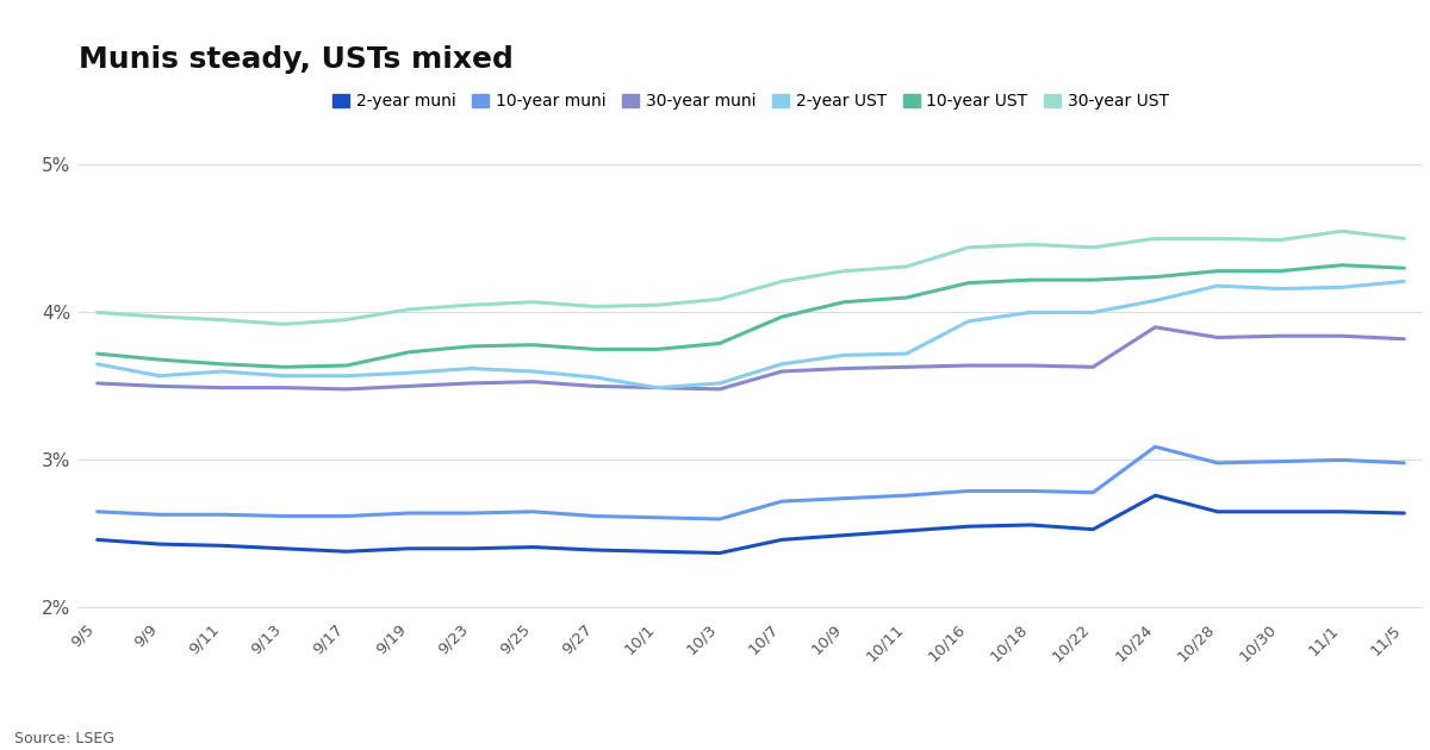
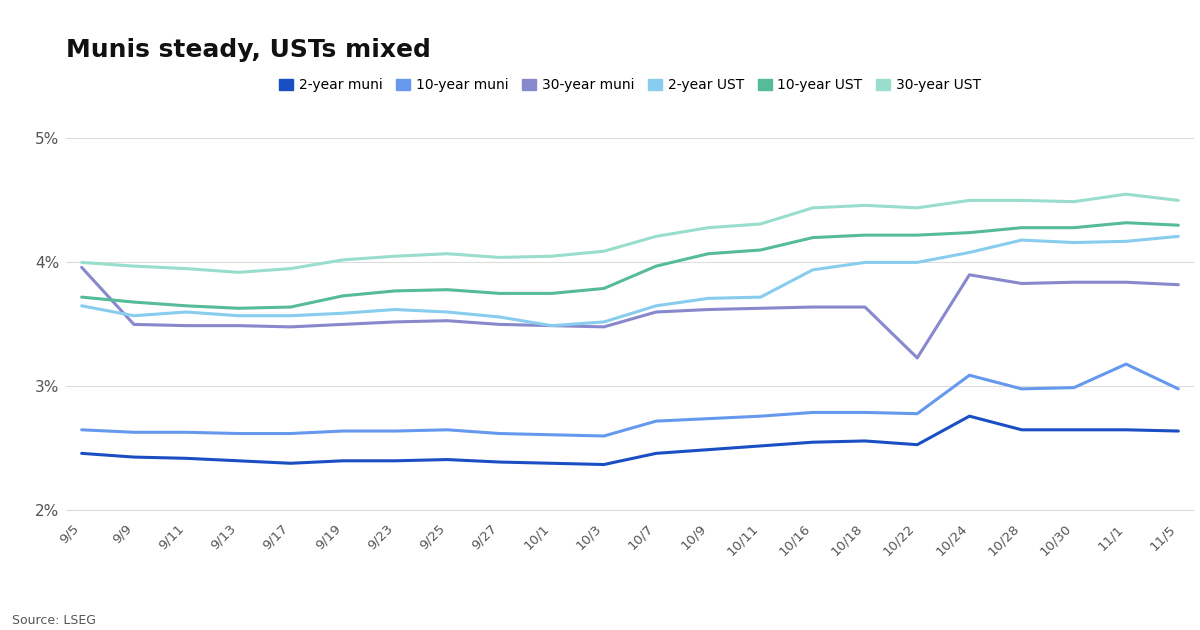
30-year muni/9/5: 3.52% -> 3.96%
30-year muni/10/22: 3.63% -> 3.23%
10-year muni/11/1: 3.00% -> 3.18%
